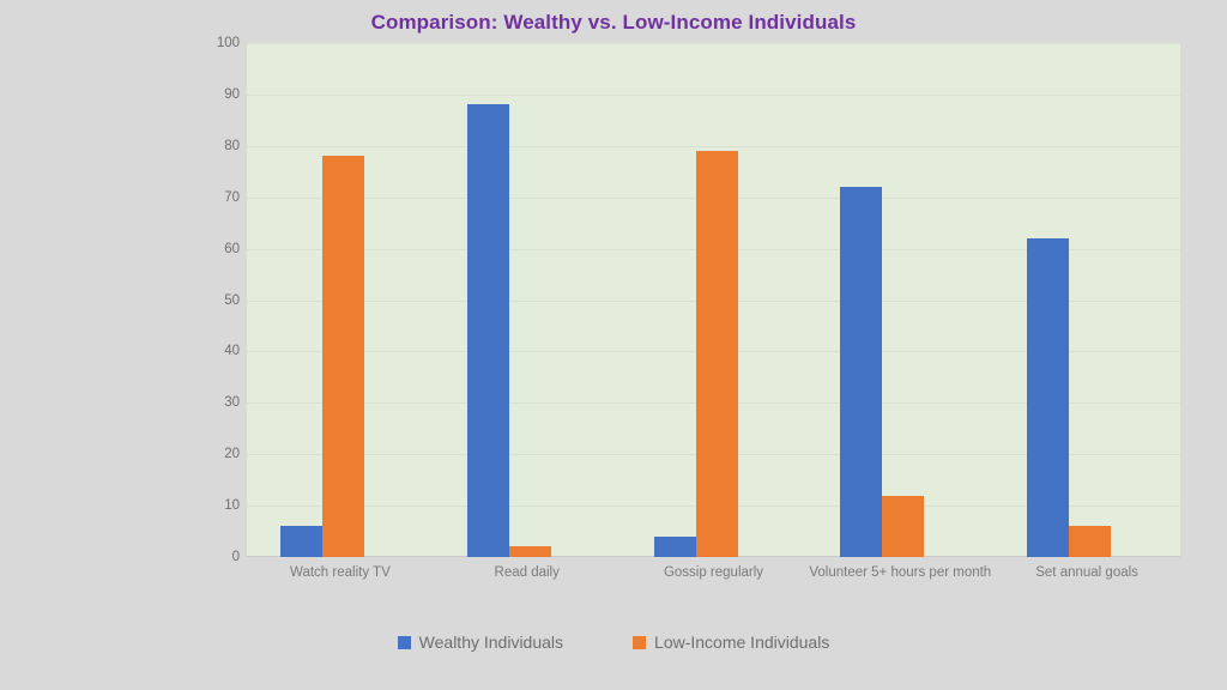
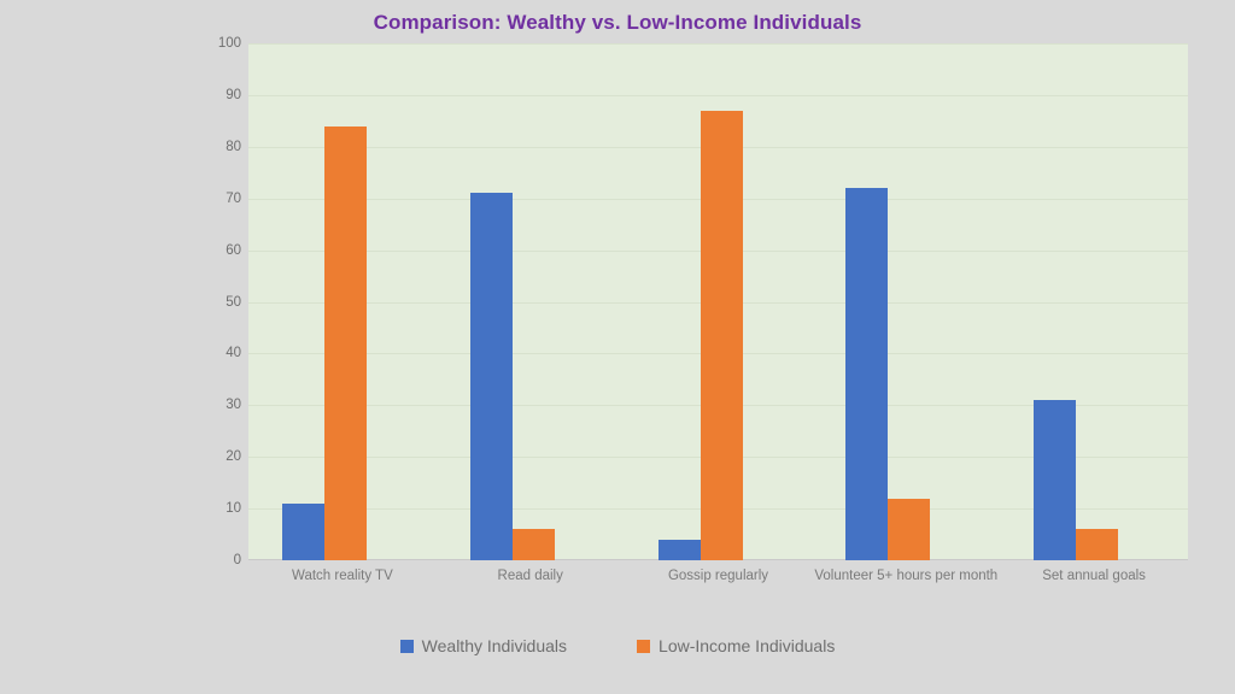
Wealthy Individuals/Watch reality TV: 6 -> 11
Low-Income Individuals/Watch reality TV: 78 -> 84
Wealthy Individuals/Read daily: 88 -> 71
Low-Income Individuals/Read daily: 2 -> 6
Low-Income Individuals/Gossip regularly: 79 -> 87
Wealthy Individuals/Set annual goals: 62 -> 31
